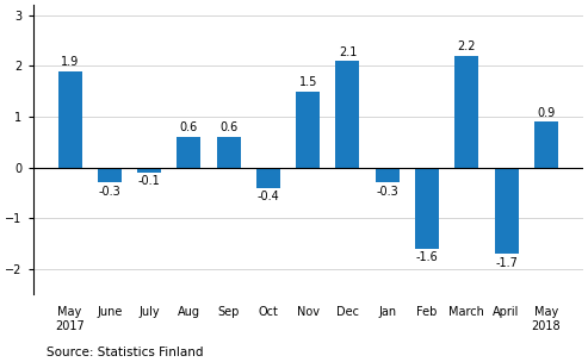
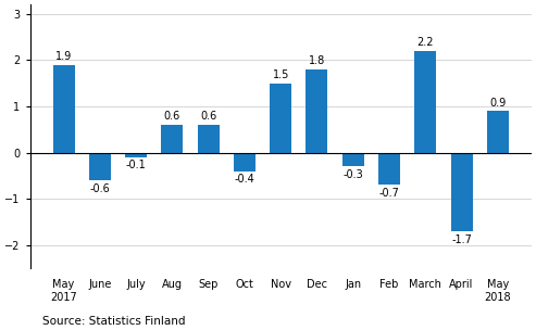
June: -0.3 -> -0.6
Dec: 2.1 -> 1.8
Feb: -1.6 -> -0.7
